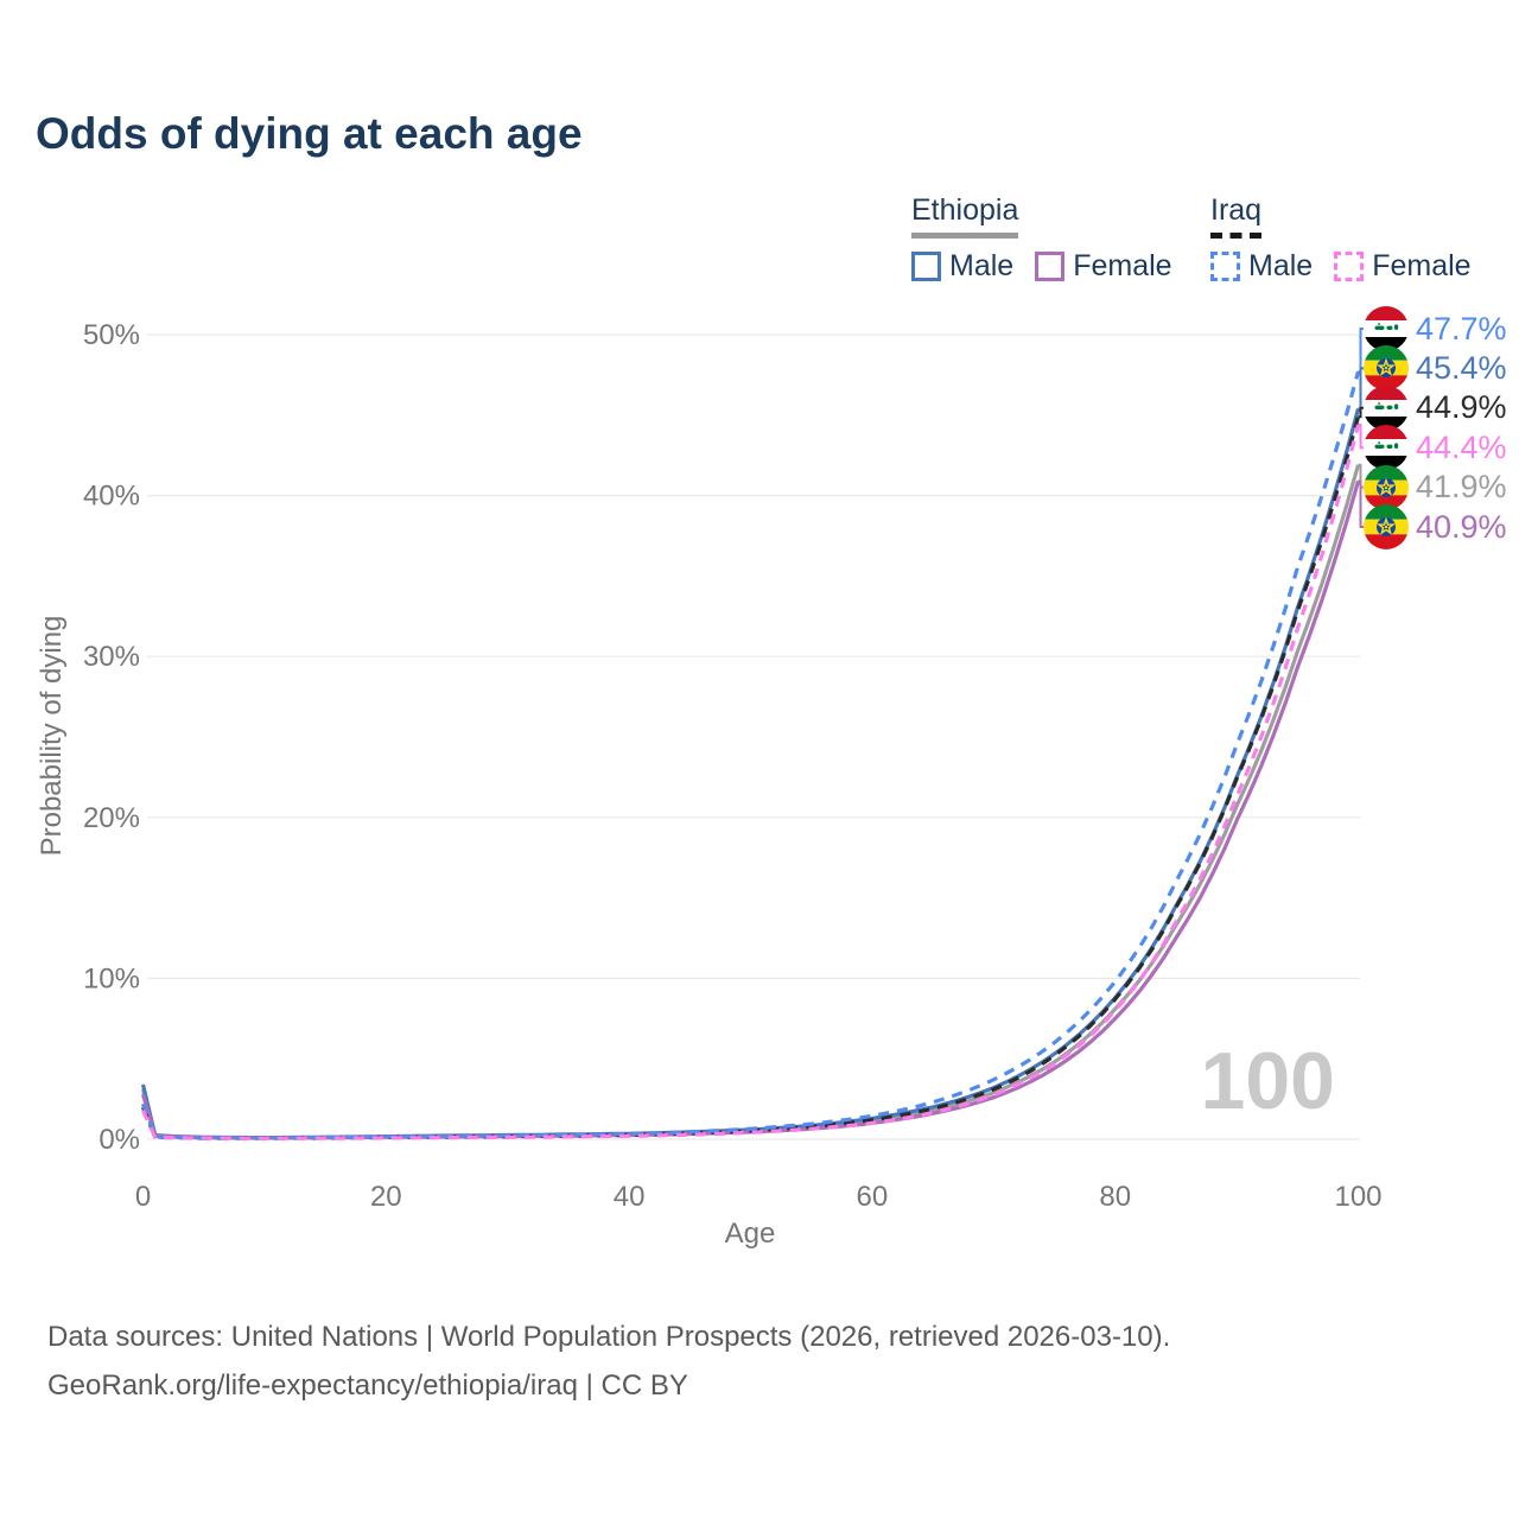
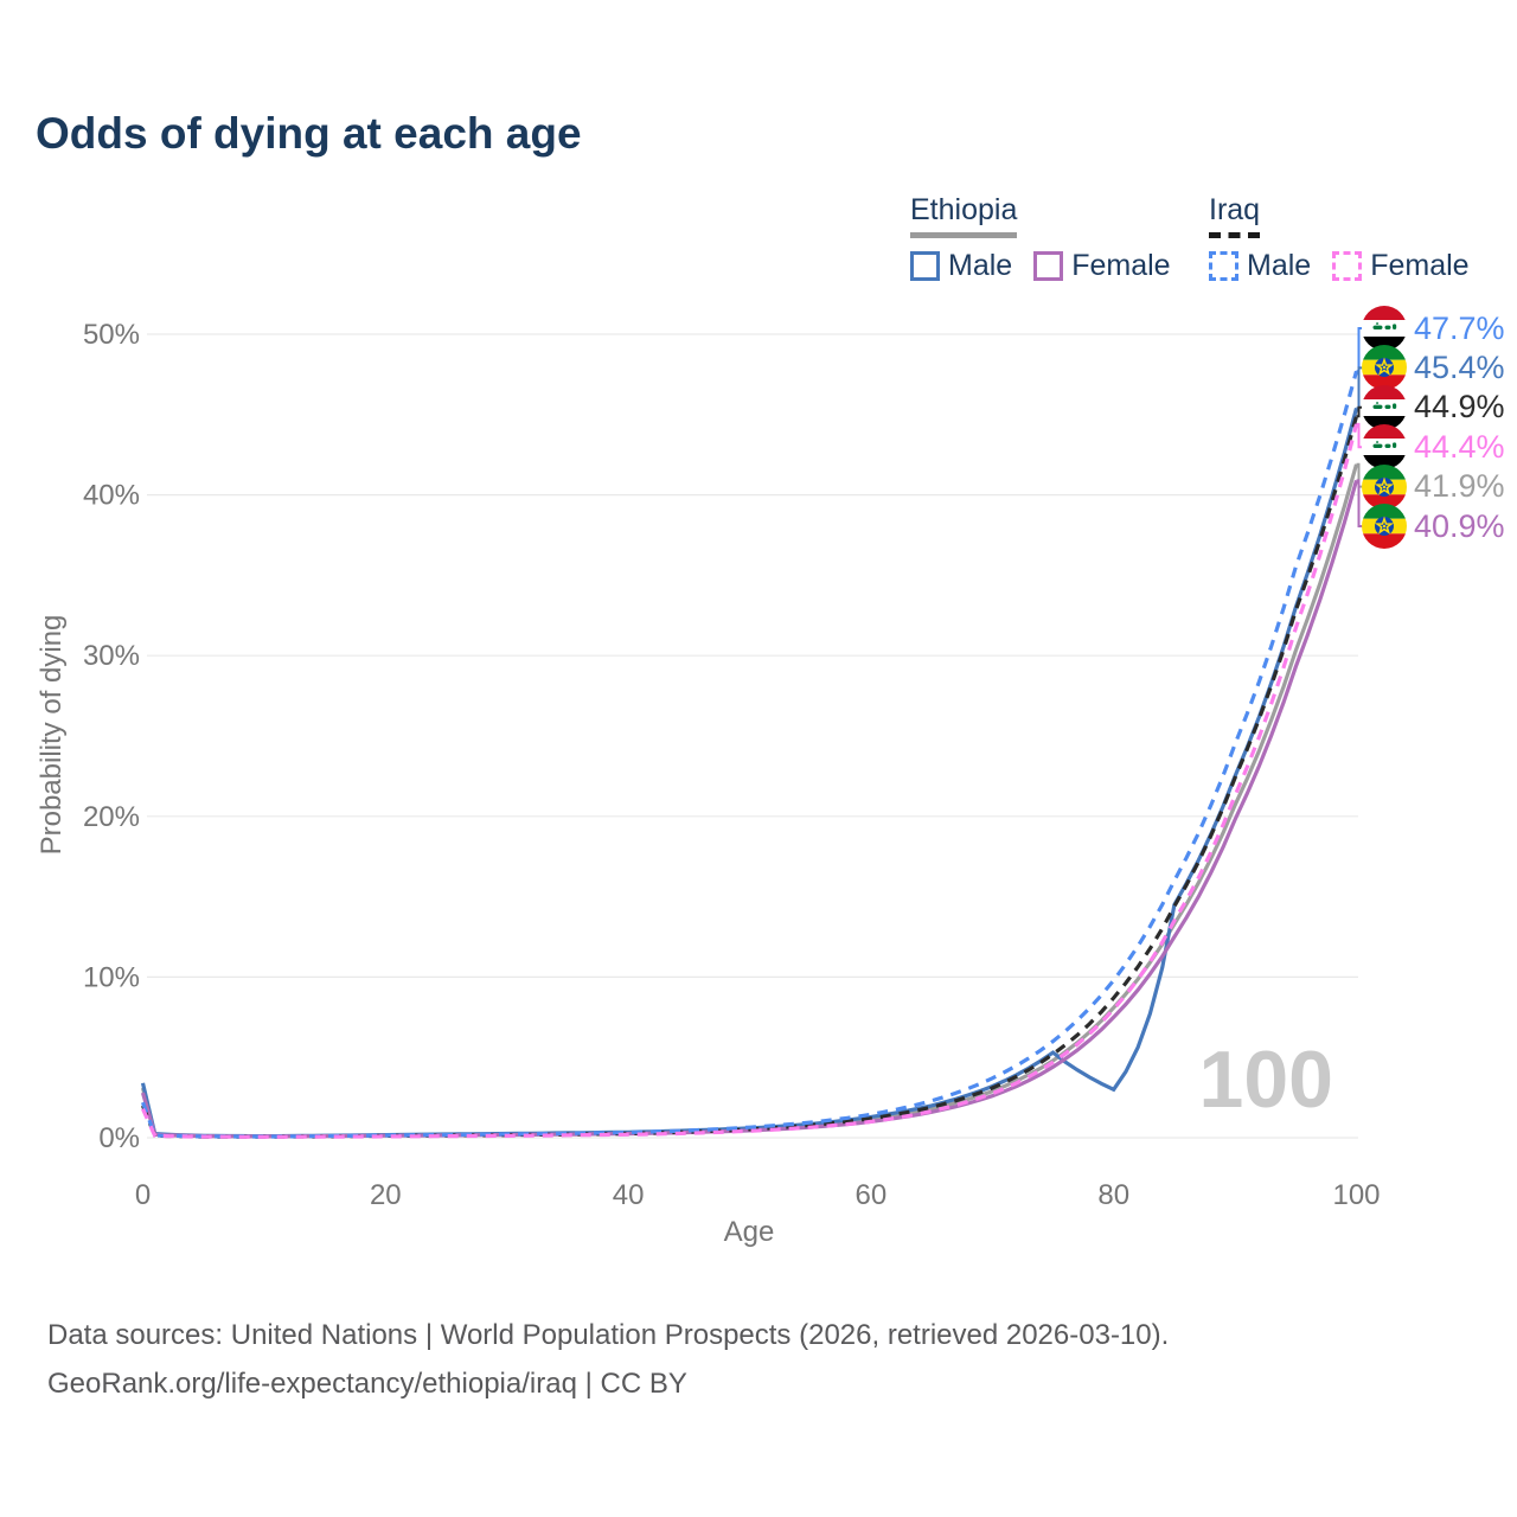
Ethiopia Male/80: 8.8% -> 3.0%
